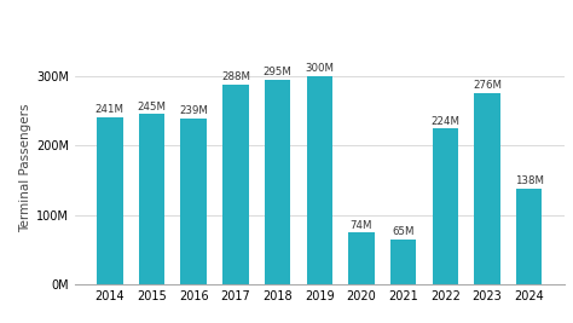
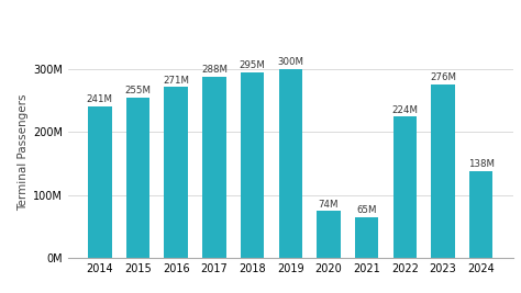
2015: 245M -> 255M
2016: 239M -> 271M
